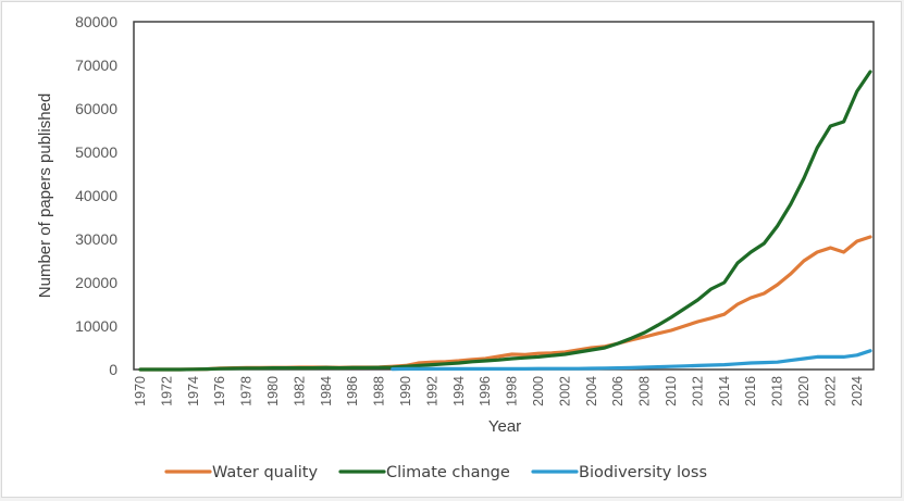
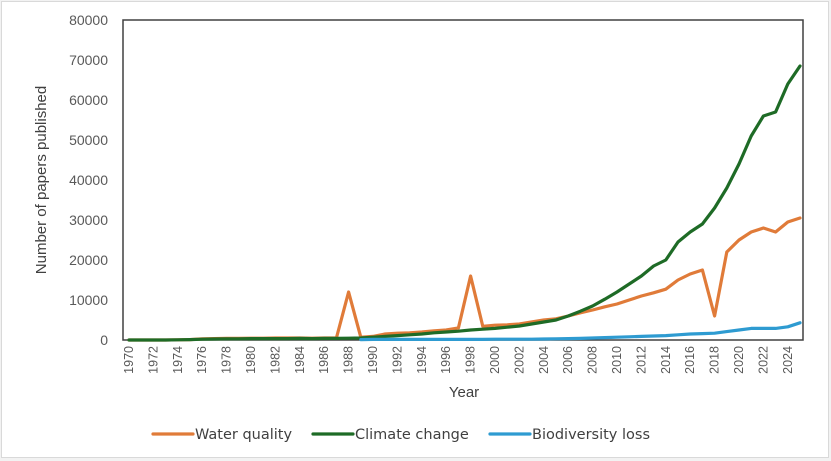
Water quality/1988: 1000 -> 12000
Water quality/1998: 4000 -> 16000
Water quality/2018: 20000 -> 6000
